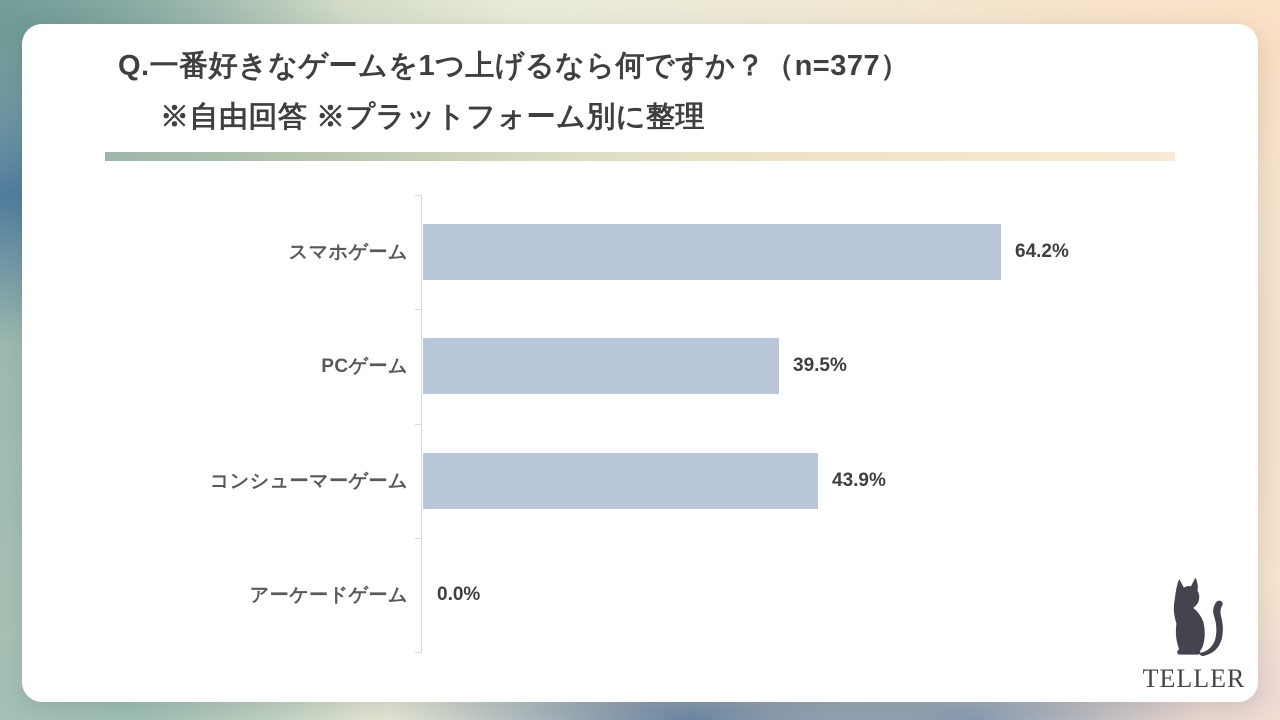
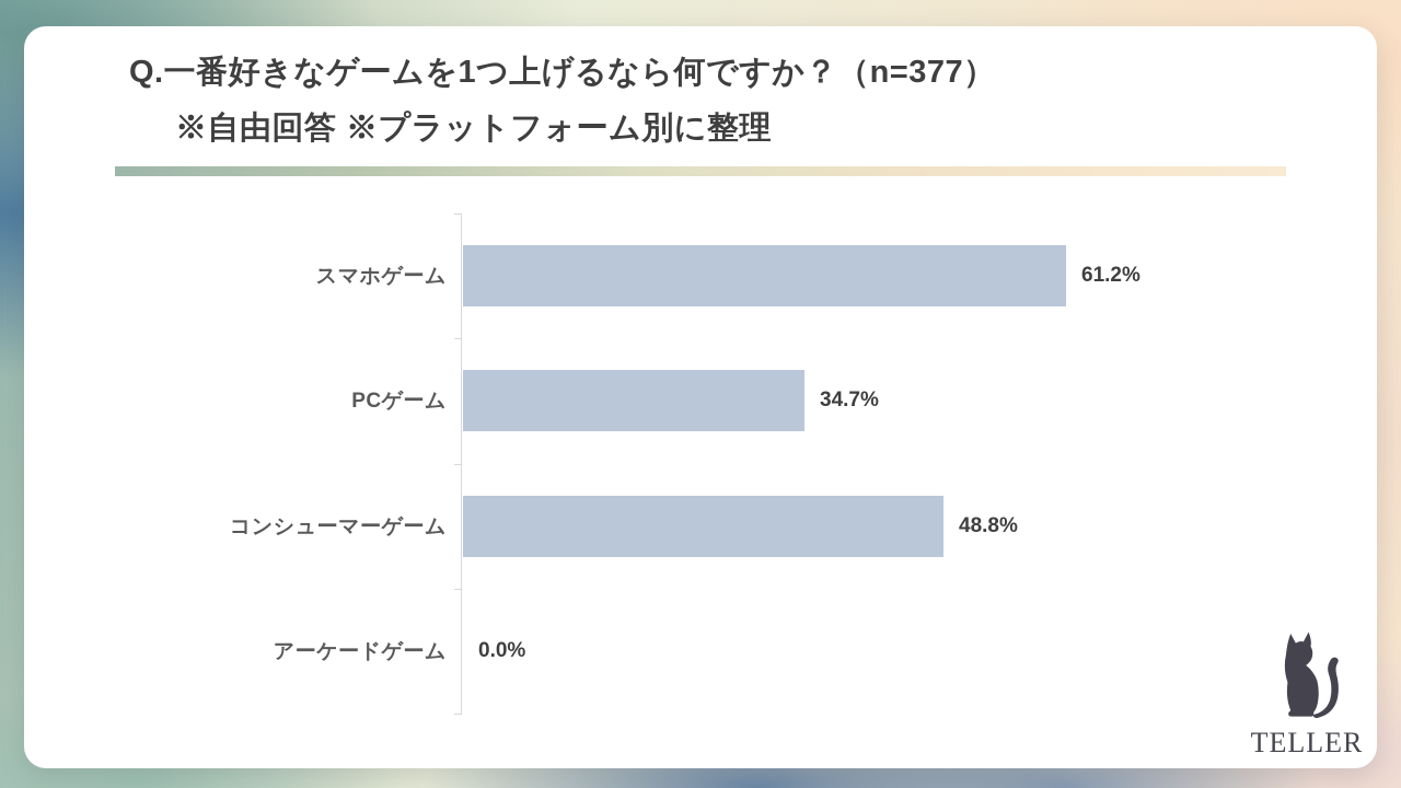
スマホゲーム: 64.2% -> 61.2%
PCゲーム: 39.5% -> 34.7%
コンシューマーゲーム: 43.9% -> 48.8%
